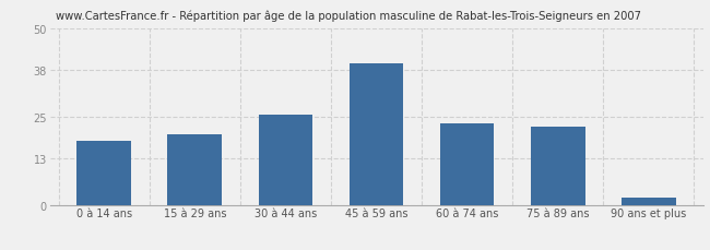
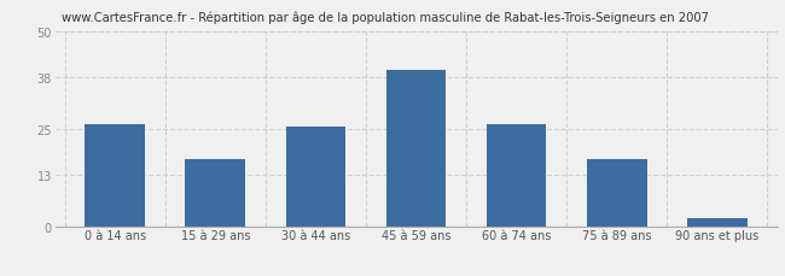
0 à 14 ans: 18.0 -> 26.0
15 à 29 ans: 20.0 -> 17.0
60 à 74 ans: 23.0 -> 26.0
75 à 89 ans: 22.0 -> 17.0
